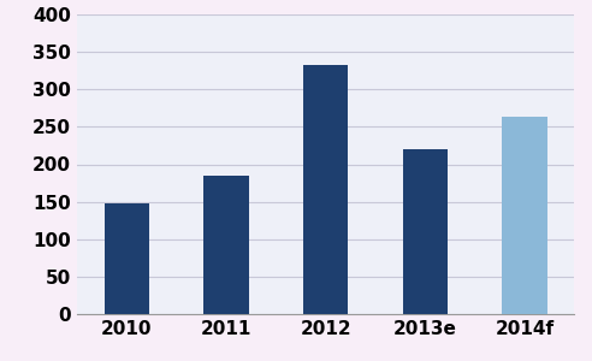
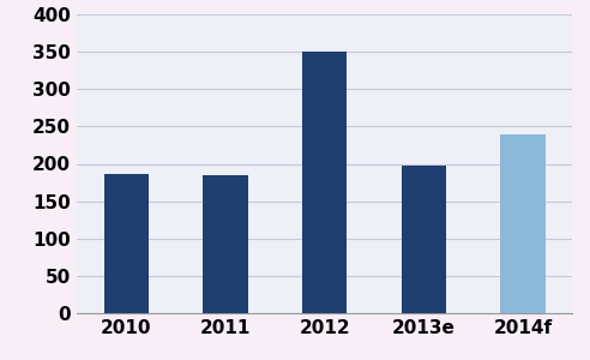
2010: 147 -> 186
2012: 332 -> 350
2013e: 220 -> 198
2014f: 263 -> 240
